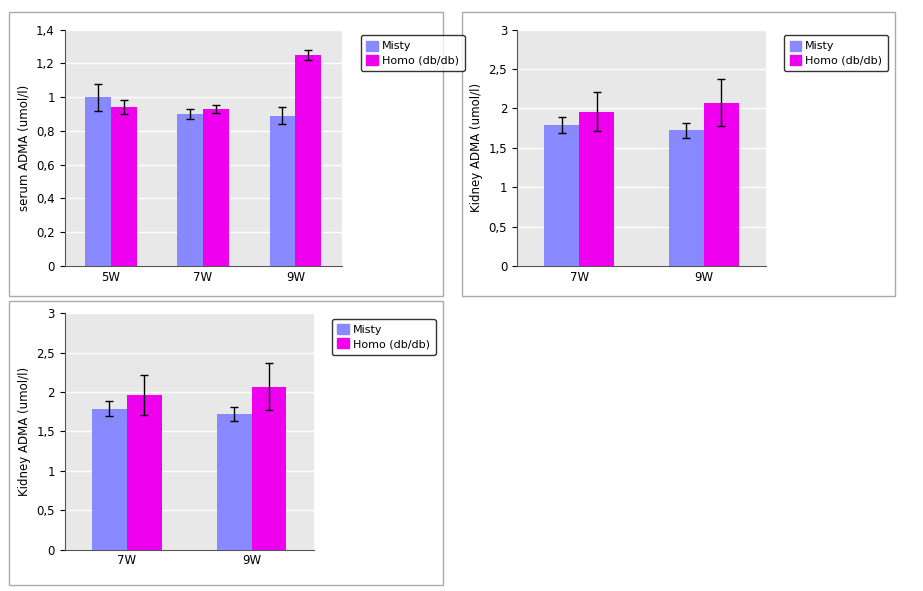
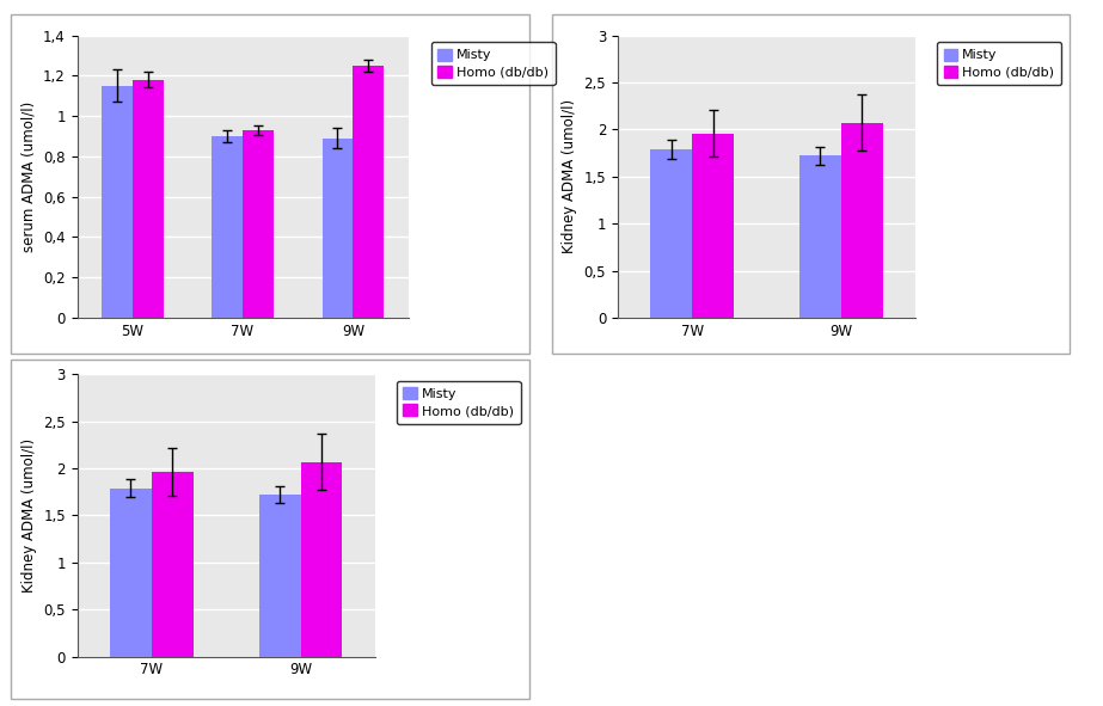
Misty/5W: 1,00 -> 1,15
Homo (db/db)/5W: 0,94 -> 1,18
